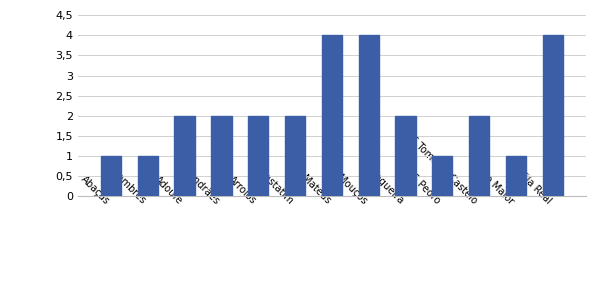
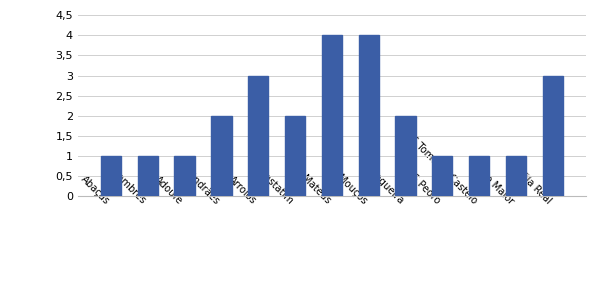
Adoufe: 2 -> 1
Arroios: 2 -> 3
S Tome do Castelo: 2 -> 1
Vila Real: 4 -> 3
